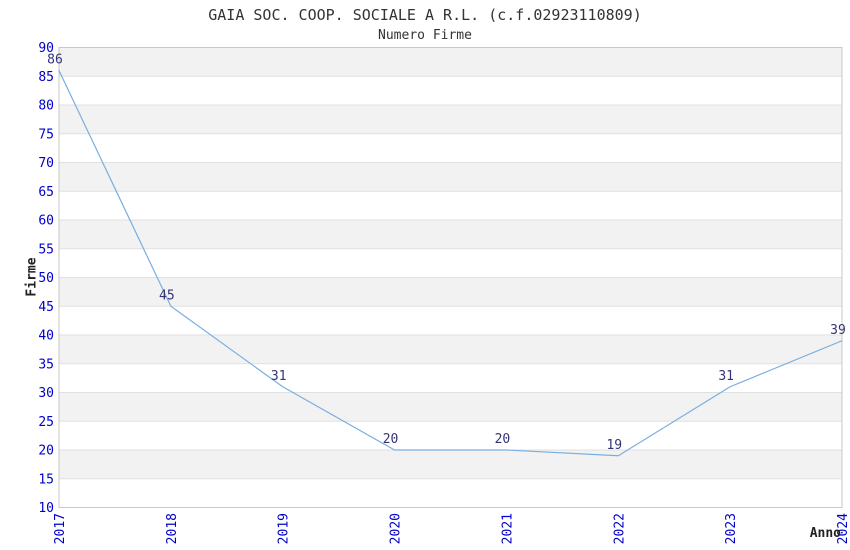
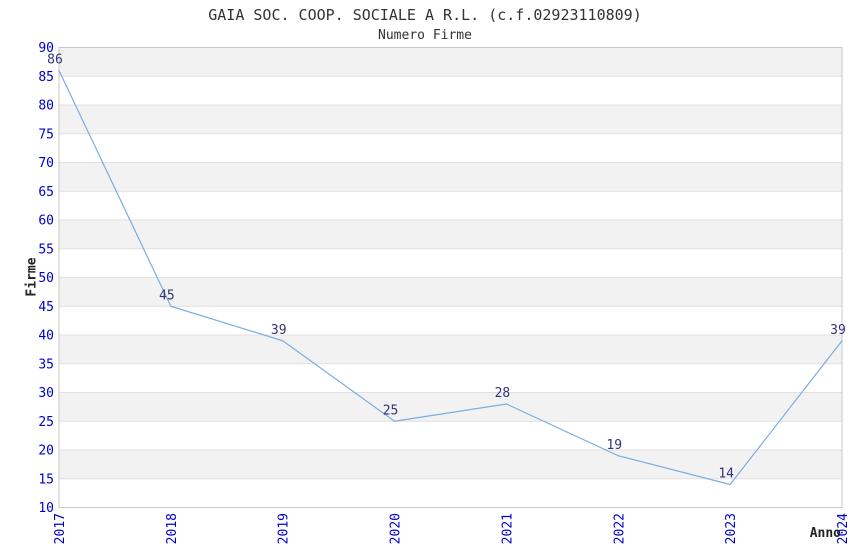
2019: 31 -> 39
2020: 20 -> 25
2021: 20 -> 28
2023: 31 -> 14
